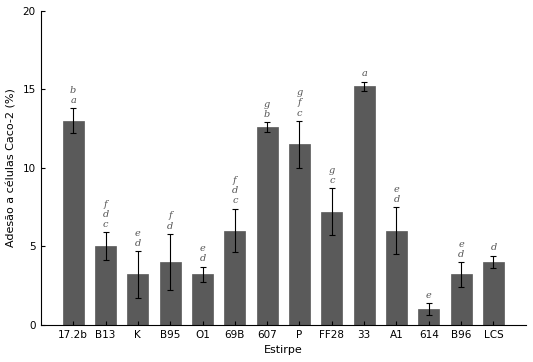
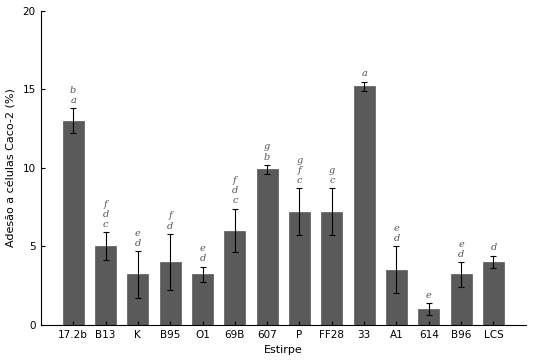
607: 12.6 -> 9.9
P: 11.5 -> 7.2
A1: 6.0 -> 3.5
